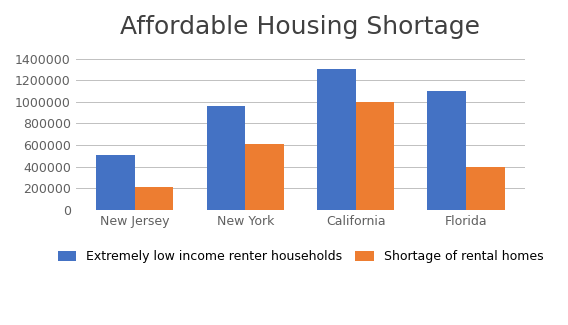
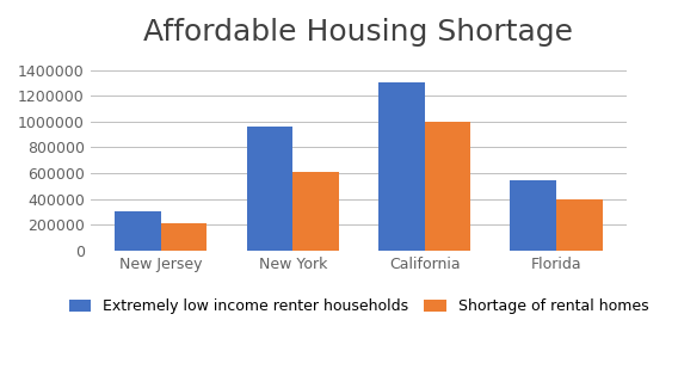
Extremely low income renter households/New Jersey: 510000 -> 300000
Extremely low income renter households/Florida: 1100000 -> 540000
